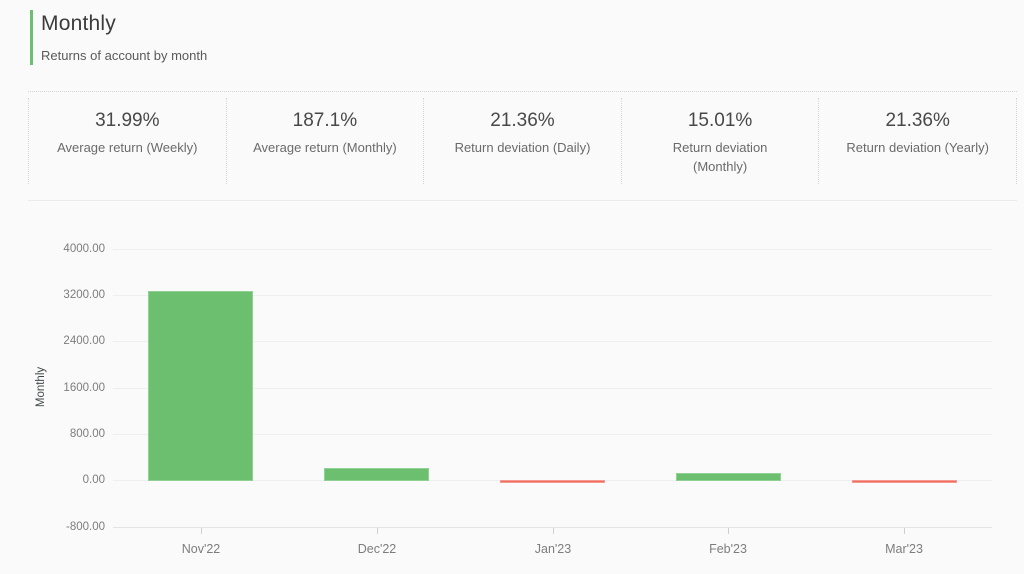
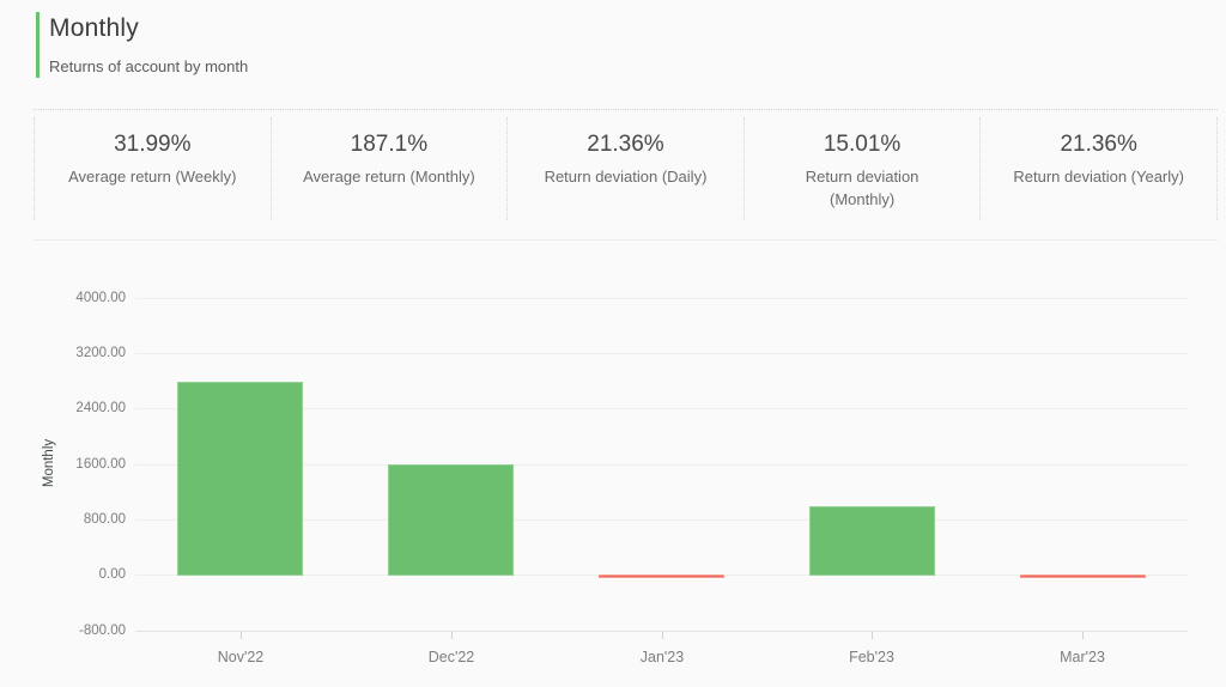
Nov'22: 3300 -> 2800
Dec'22: 200 -> 1600
Feb'23: 100 -> 1000
